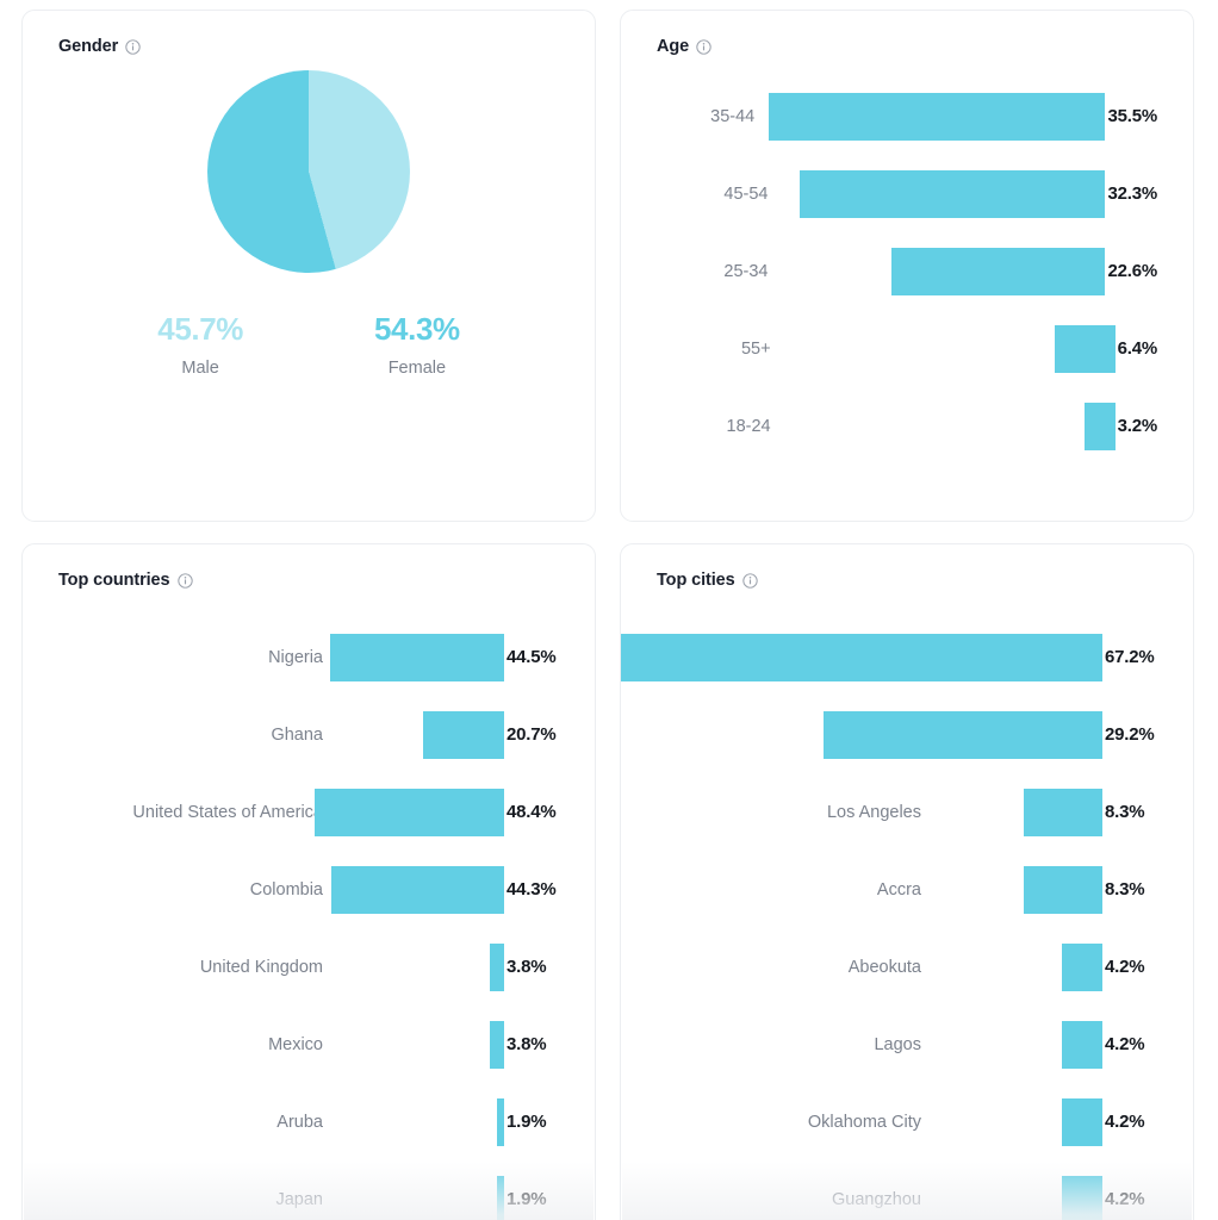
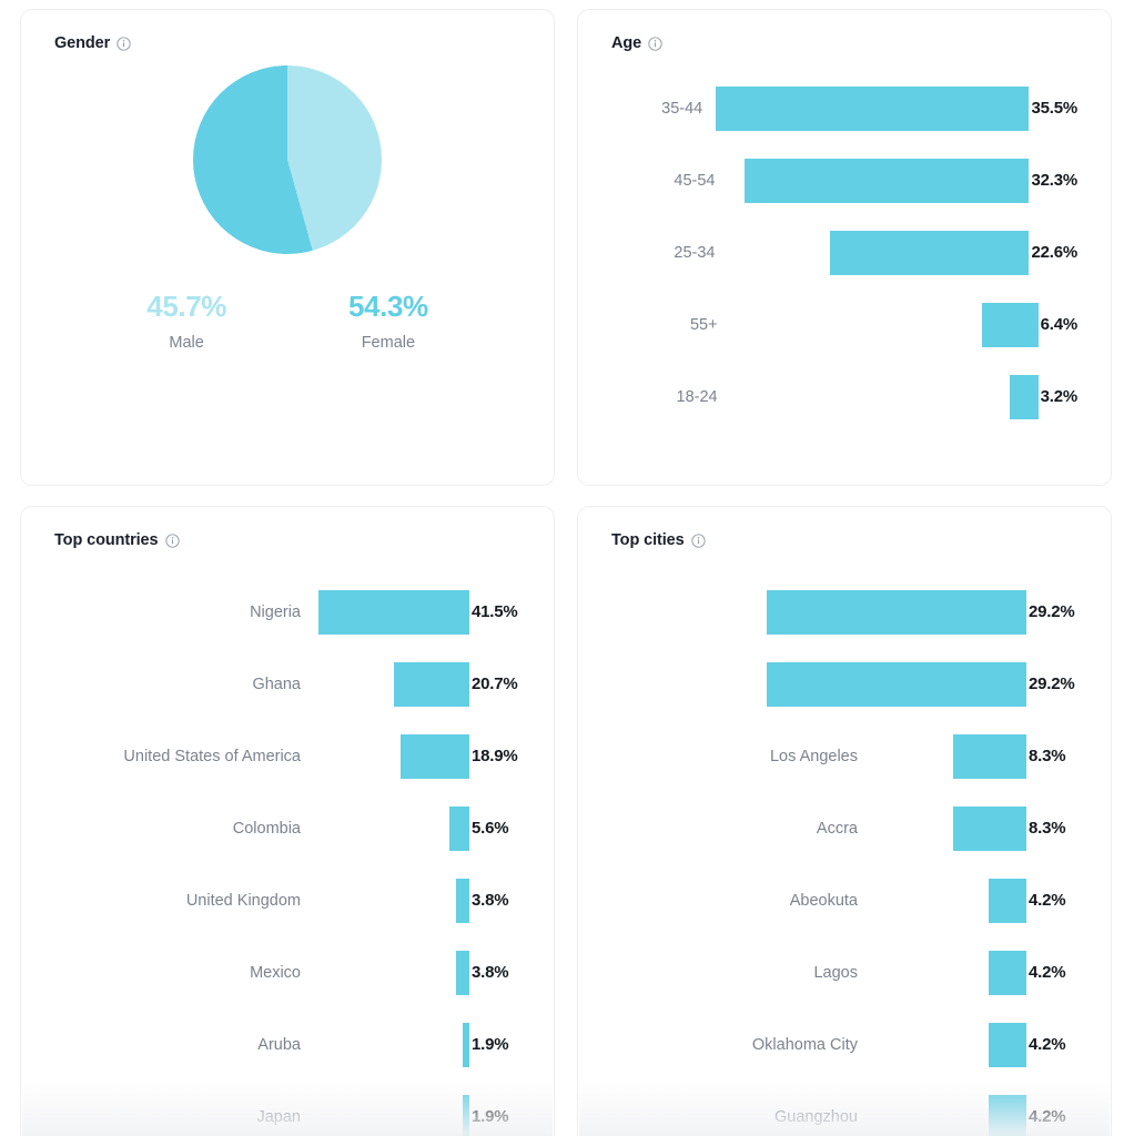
Top countries/Nigeria: 44.5% -> 41.5%
Top countries/United States of America: 48.4% -> 18.9%
Top countries/Colombia: 44.3% -> 5.6%
Top cities/New York: 67.2% -> 29.2%
